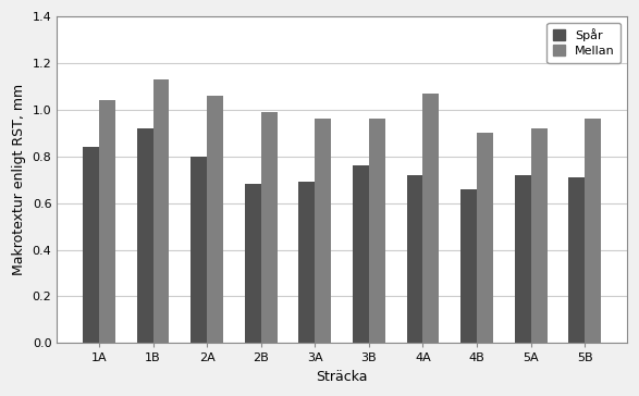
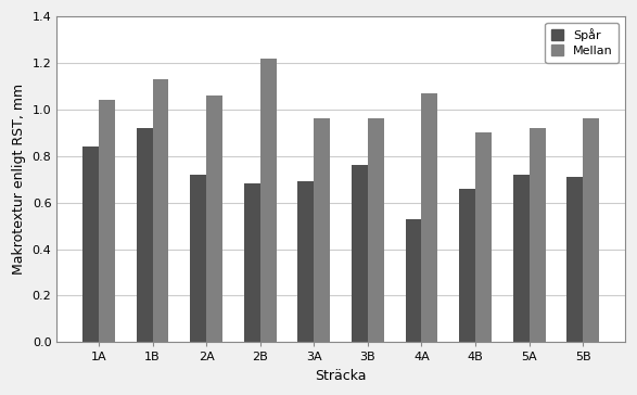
Spår/2A: 0.80 -> 0.72
Mellan/2B: 0.99 -> 1.22
Spår/4A: 0.72 -> 0.53
